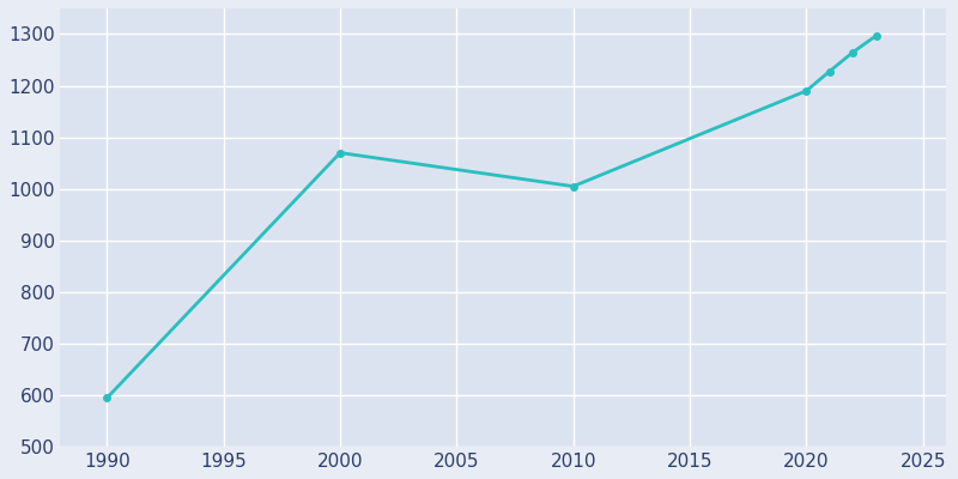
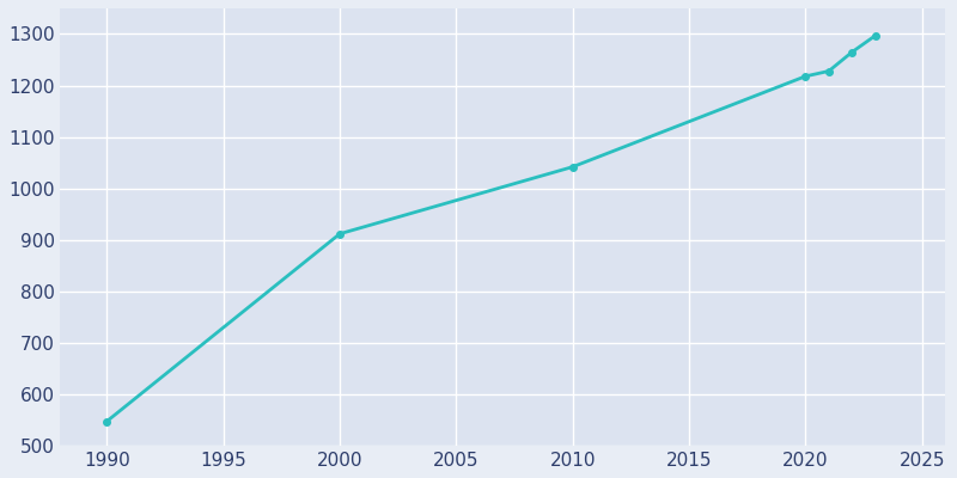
1990: 595 -> 548
2000: 1070 -> 912
2010: 1005 -> 1042
2020: 1190 -> 1218
